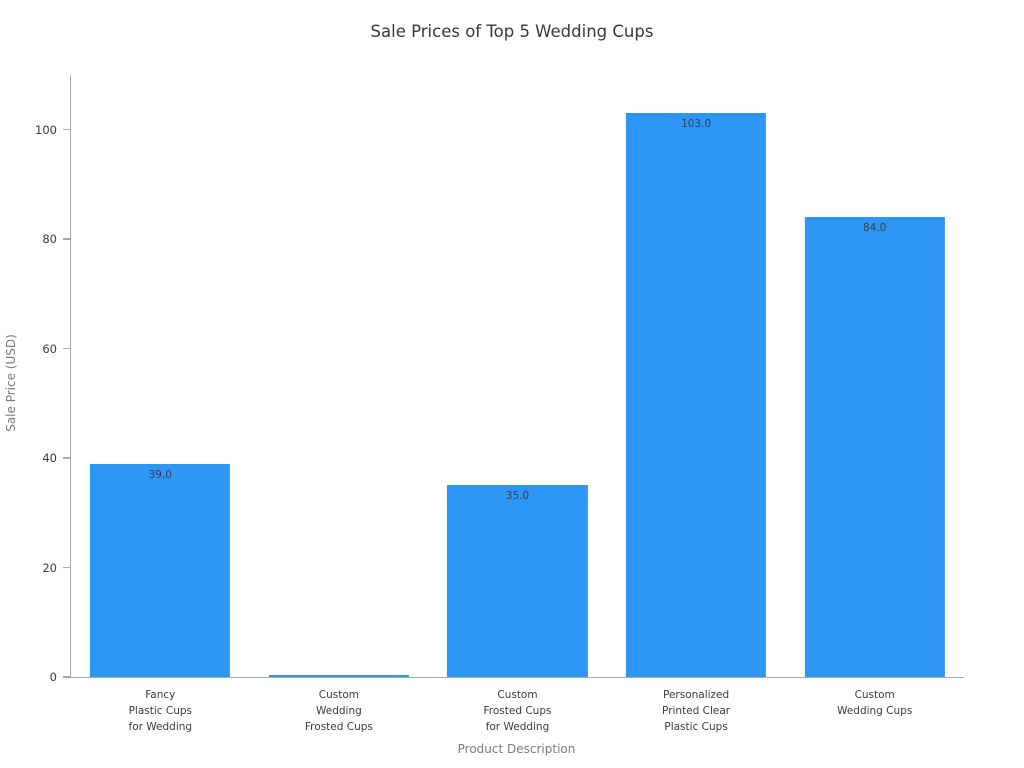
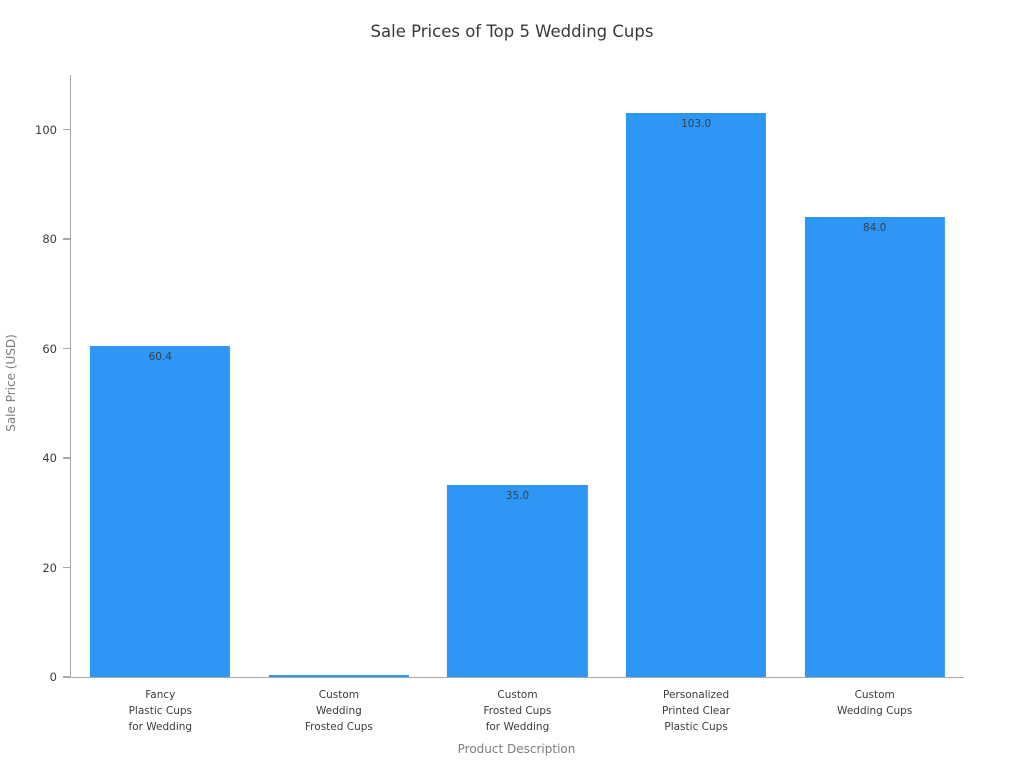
Fancy Plastic Cups for Wedding: 39.0 -> 60.4
